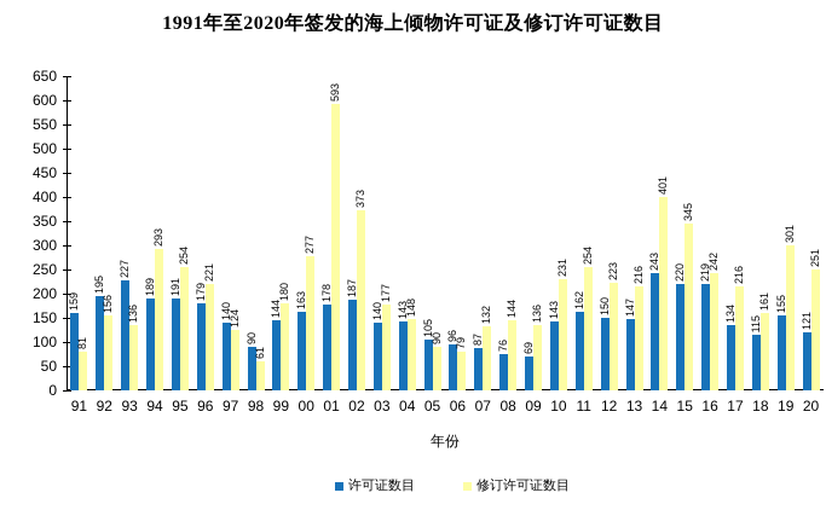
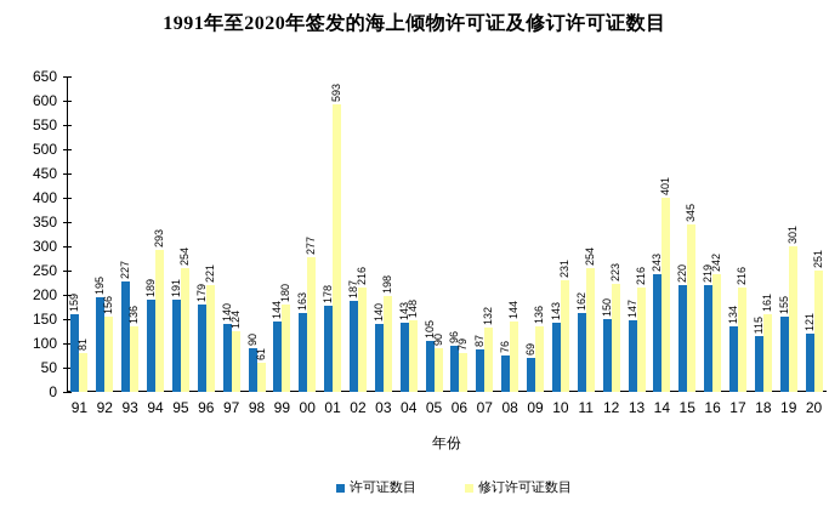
修订许可证数目/02: 373 -> 216
修订许可证数目/03: 177 -> 198
